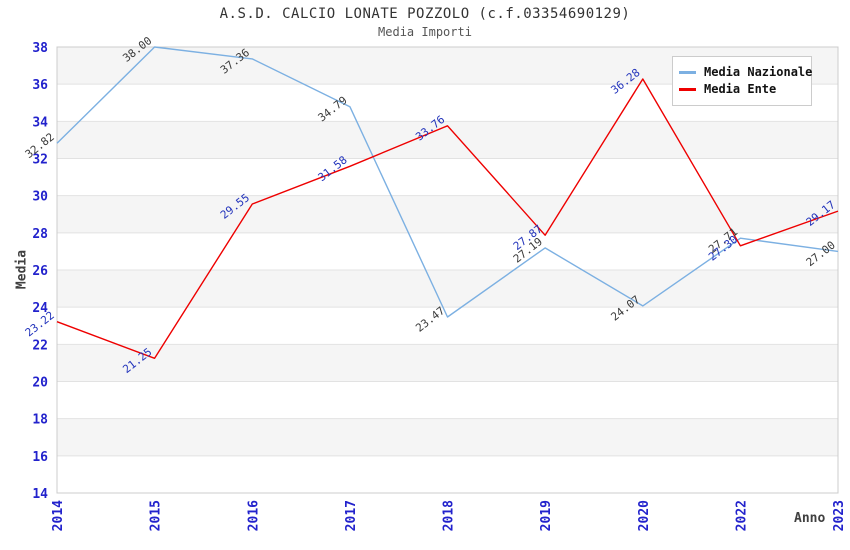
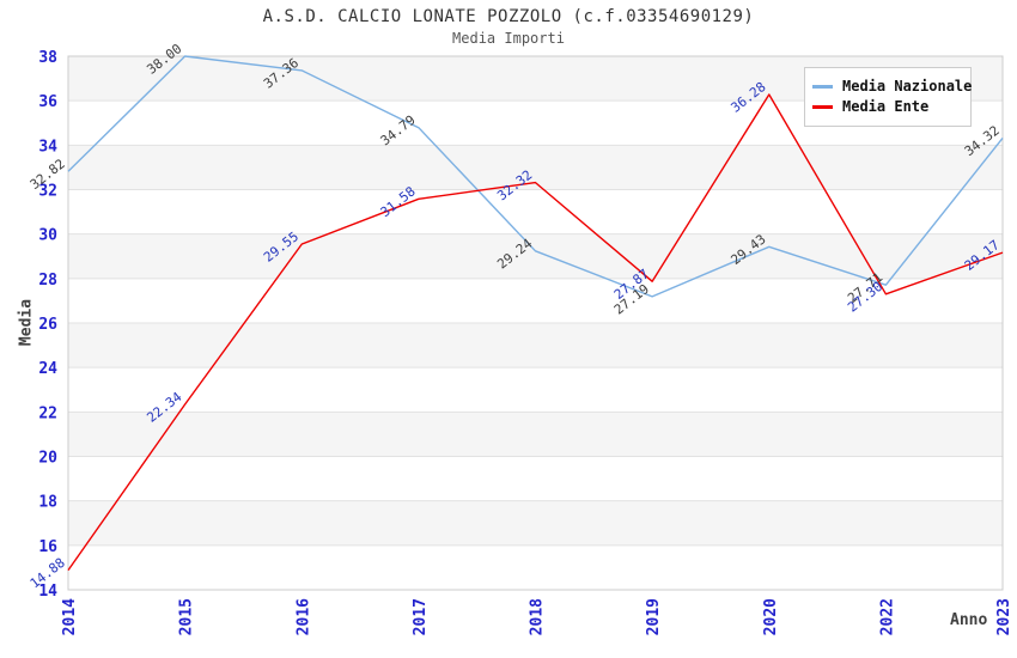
Media Ente/2014: 23.22 -> 14.88
Media Ente/2015: 21.25 -> 22.34
Media Nazionale/2018: 23.47 -> 29.24
Media Ente/2018: 33.76 -> 32.32
Media Nazionale/2020: 24.07 -> 29.43
Media Nazionale/2023: 27.00 -> 34.32
